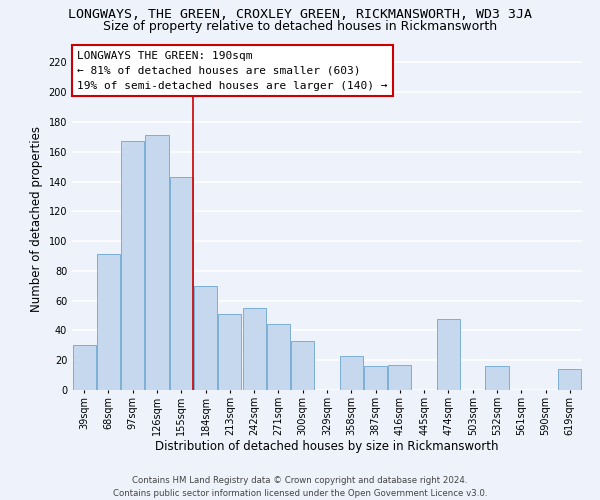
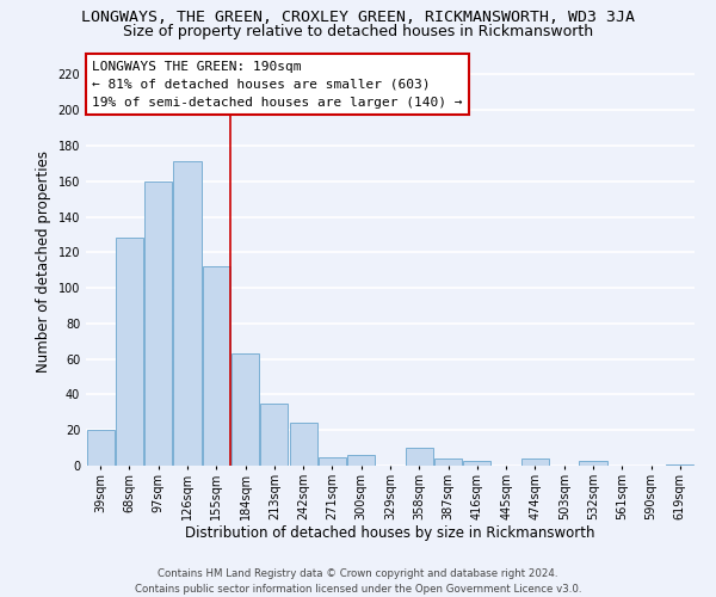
39sqm: 30 -> 20
68sqm: 91 -> 128
97sqm: 167 -> 160
155sqm: 143 -> 112
184sqm: 70 -> 63
213sqm: 51 -> 35
242sqm: 55 -> 24
271sqm: 44 -> 5
300sqm: 33 -> 6
358sqm: 23 -> 10
387sqm: 16 -> 4
416sqm: 17 -> 3
474sqm: 48 -> 4
532sqm: 16 -> 3
619sqm: 14 -> 1
